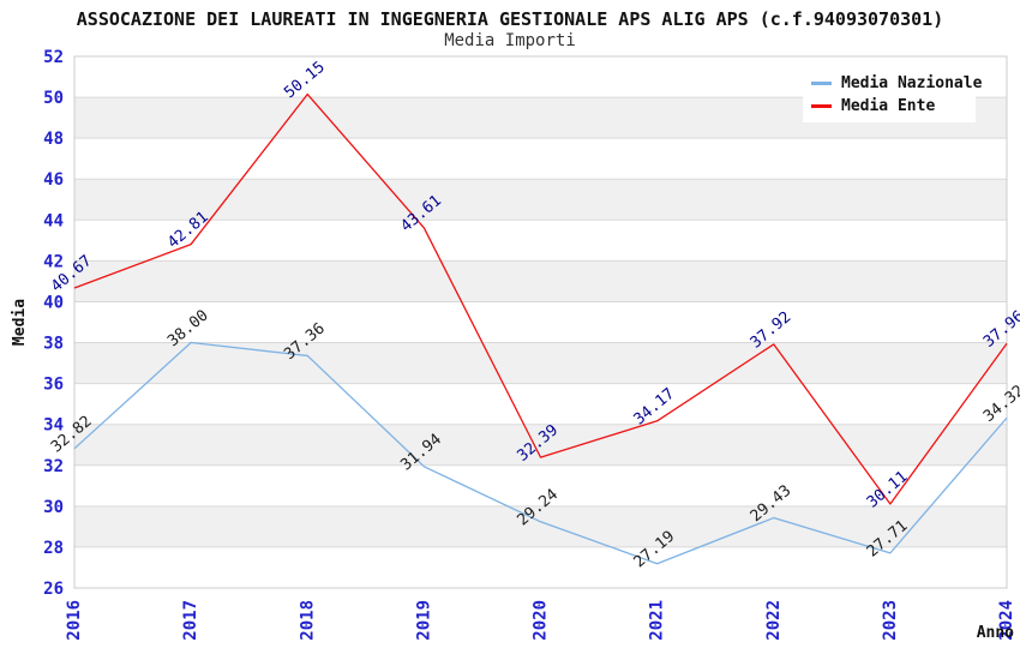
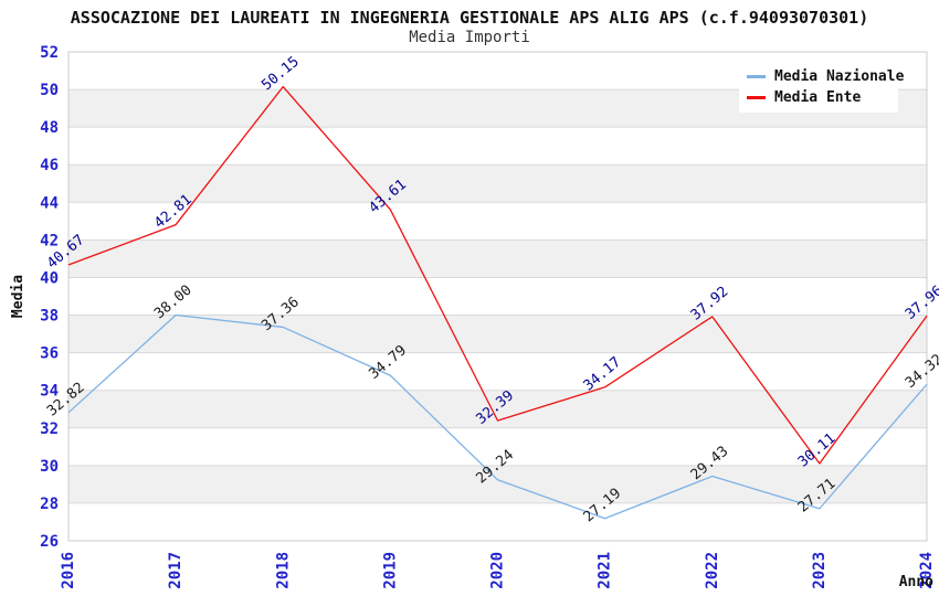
Media Nazionale/2019: 31.94 -> 34.79
